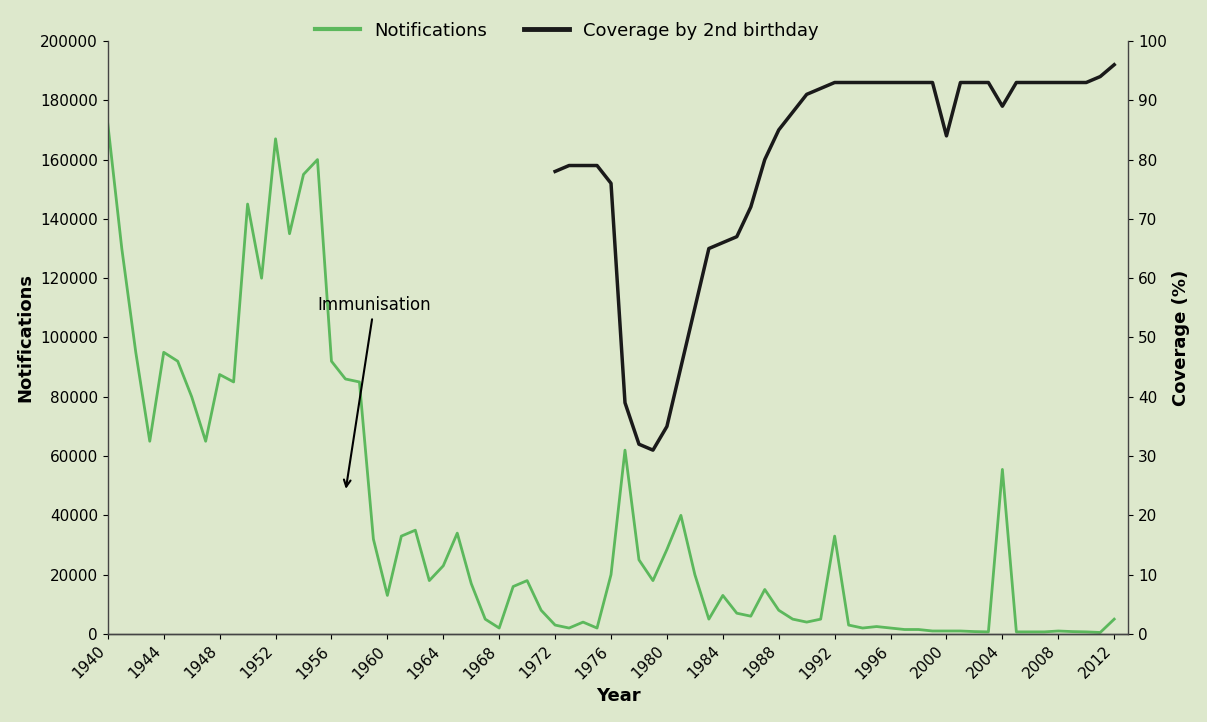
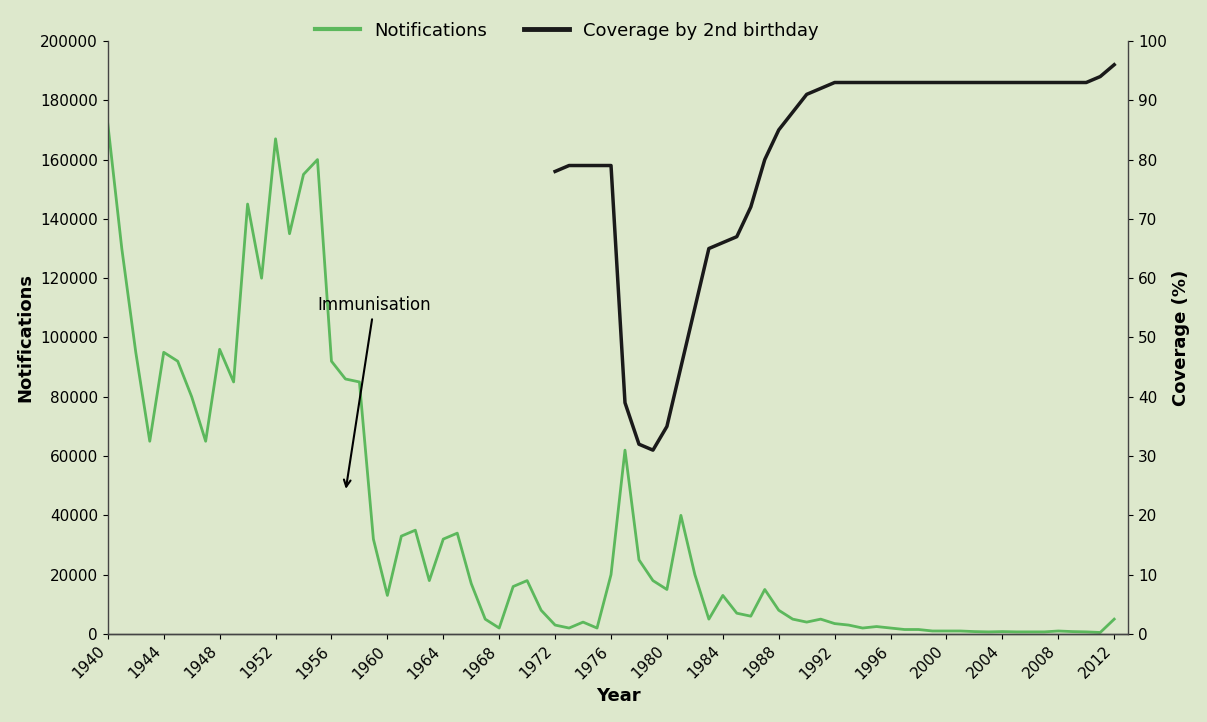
Notifications/1948: 87500 -> 96000
Notifications/1964: 23000 -> 32000
Coverage by 2nd birthday/1976: 76 -> 79
Notifications/1980: 28500 -> 15000
Notifications/1992: 33000 -> 3500
Coverage by 2nd birthday/2000: 84 -> 93
Notifications/2004: 55500 -> 800
Coverage by 2nd birthday/2004: 89 -> 93
